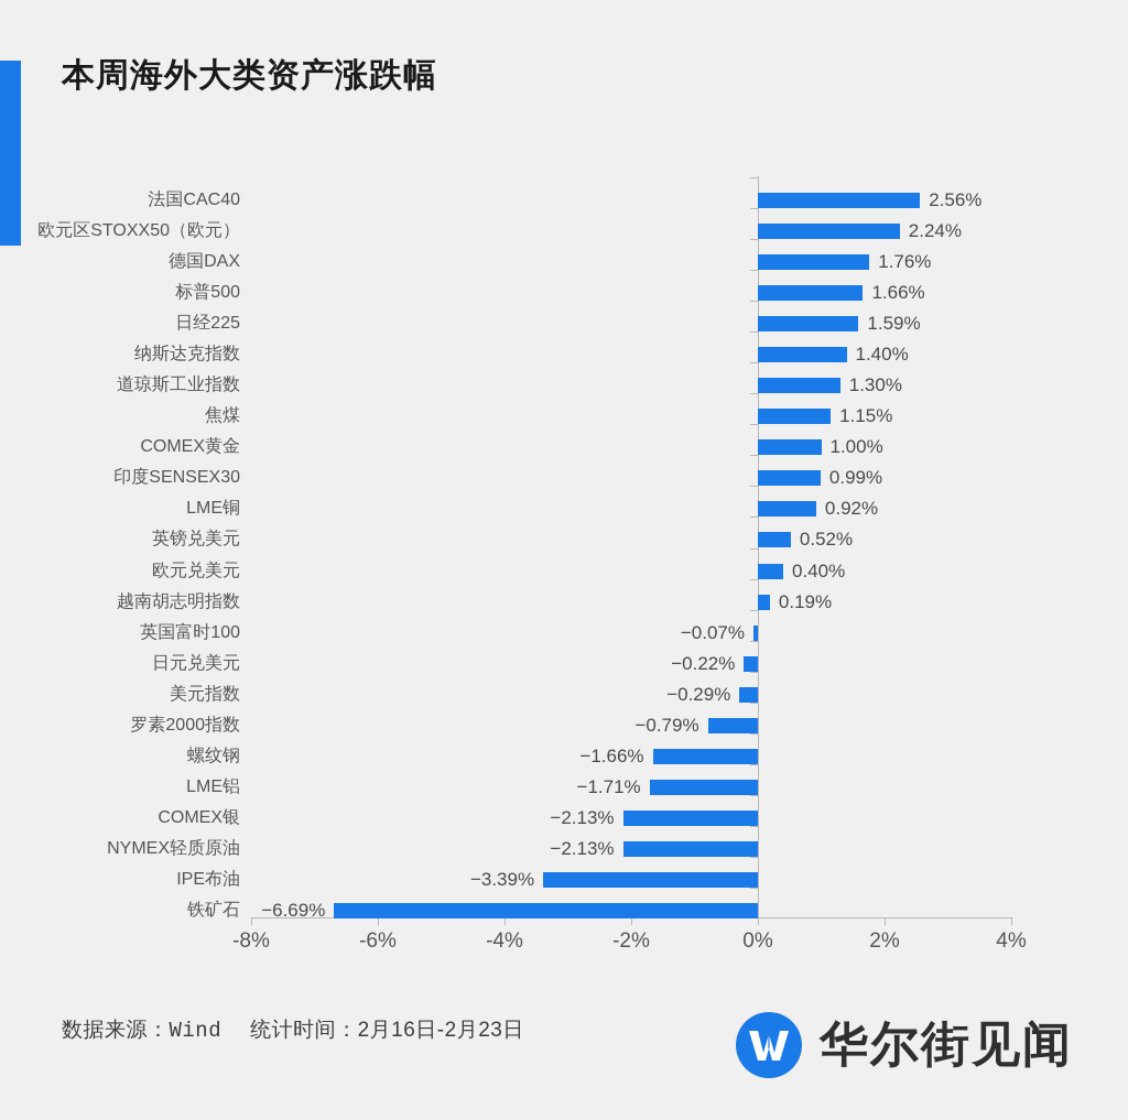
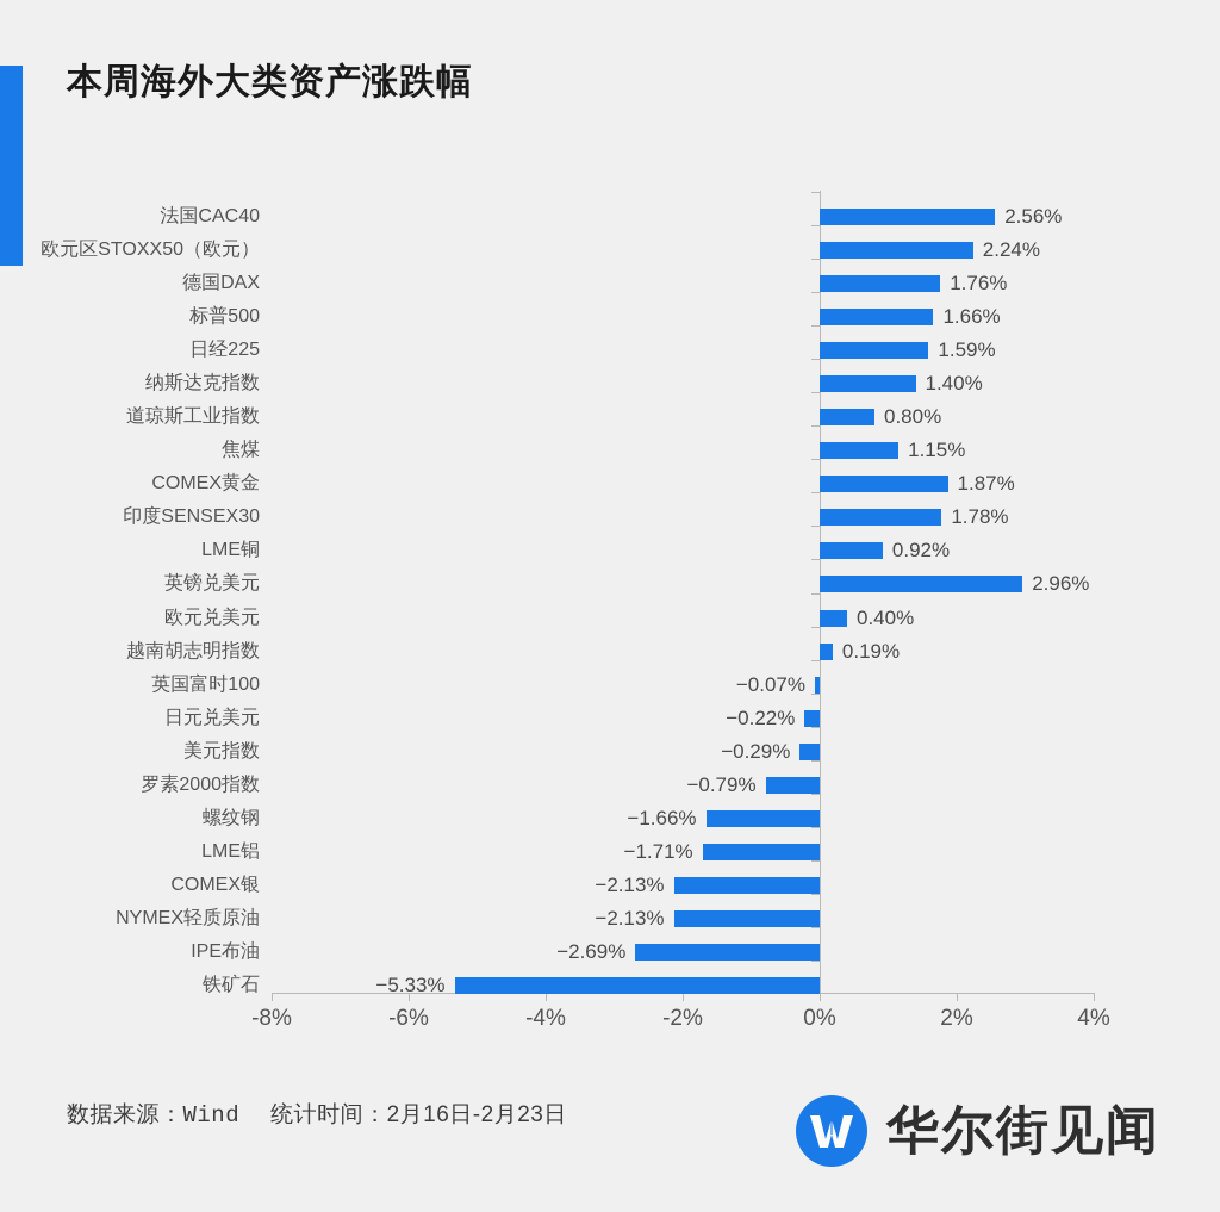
道琼斯工业指数: 1.30% -> 0.80%
COMEX黄金: 1.00% -> 1.87%
印度SENSEX30: 0.99% -> 1.78%
英镑兑美元: 0.52% -> 2.96%
IPE布油: −3.39% -> −2.69%
铁矿石: −6.69% -> −5.33%
